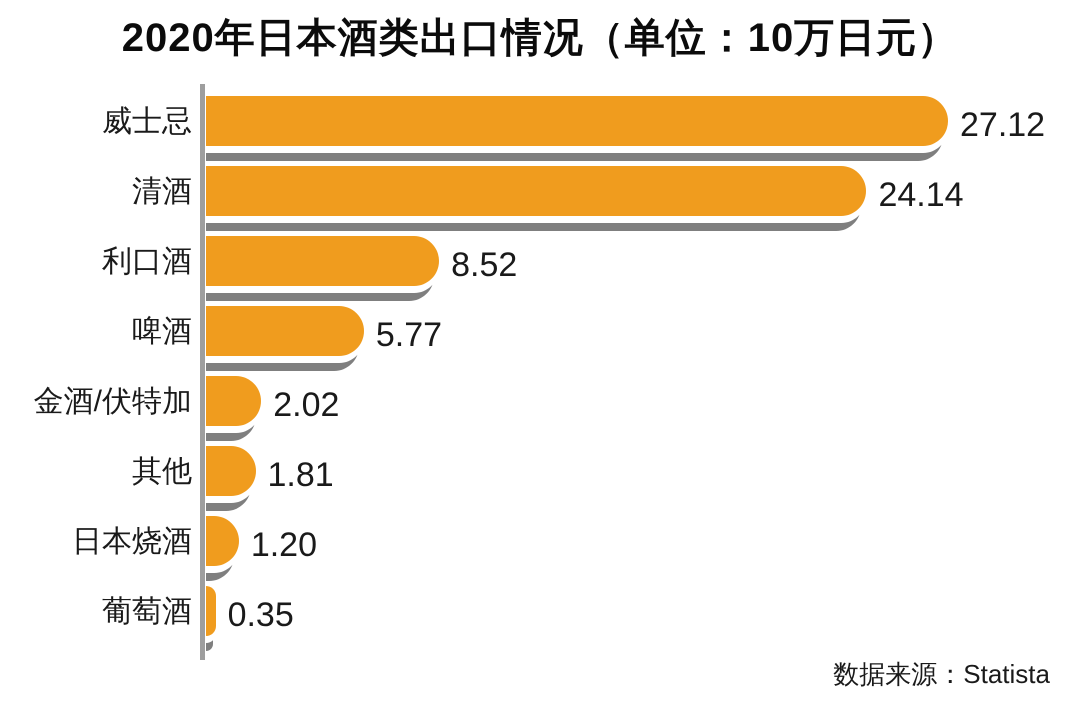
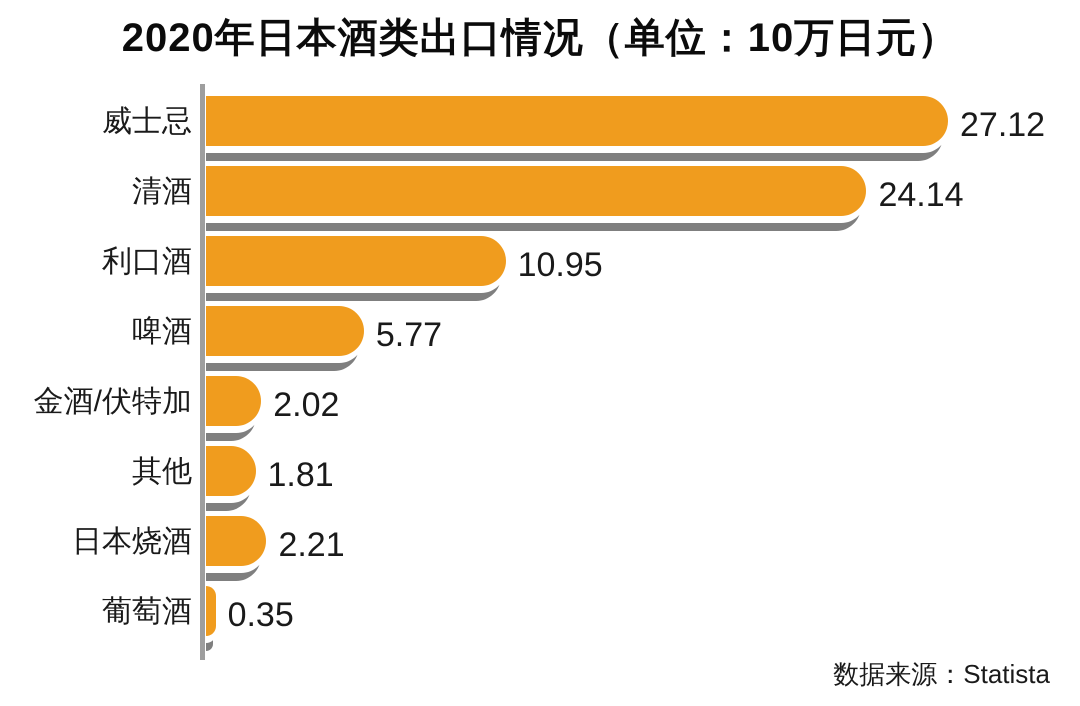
利口酒: 8.52 -> 10.95
日本烧酒: 1.20 -> 2.21
